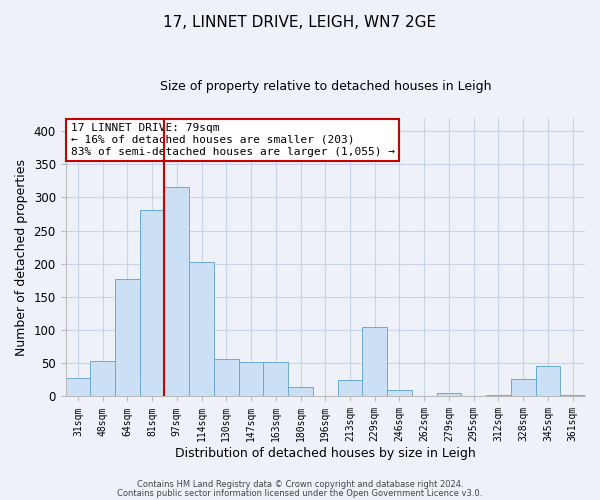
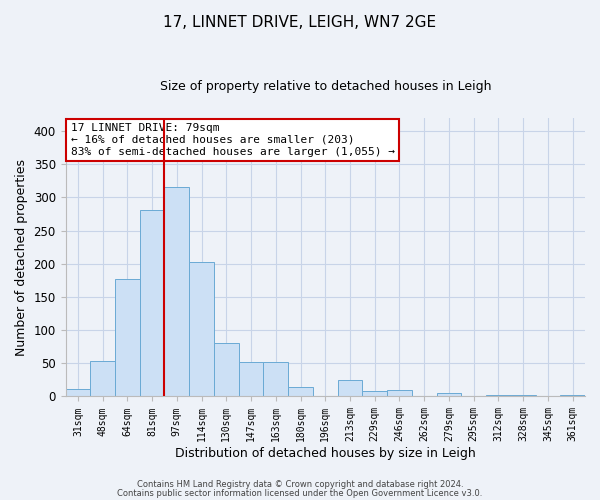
31sqm: 28 -> 12
130sqm: 56 -> 81
229sqm: 104 -> 8
328sqm: 26 -> 2
345sqm: 46 -> 1
